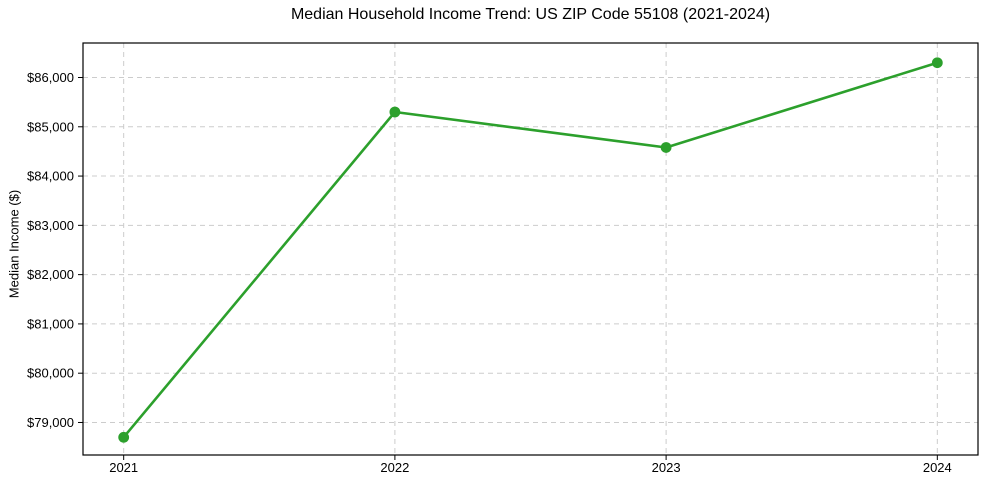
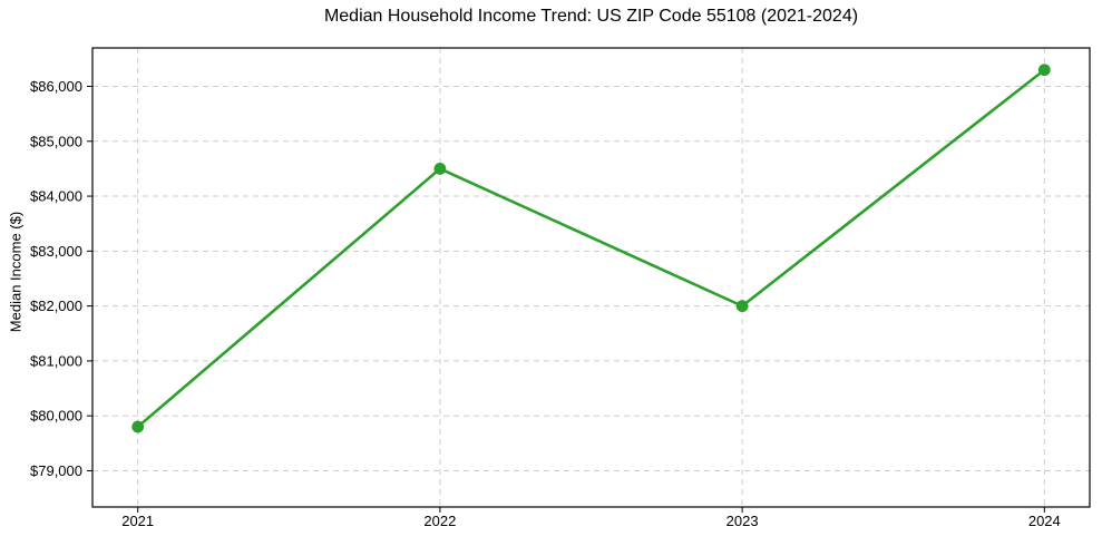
2021: $78700 -> $79800
2022: $85300 -> $84500
2023: $84600 -> $82000
